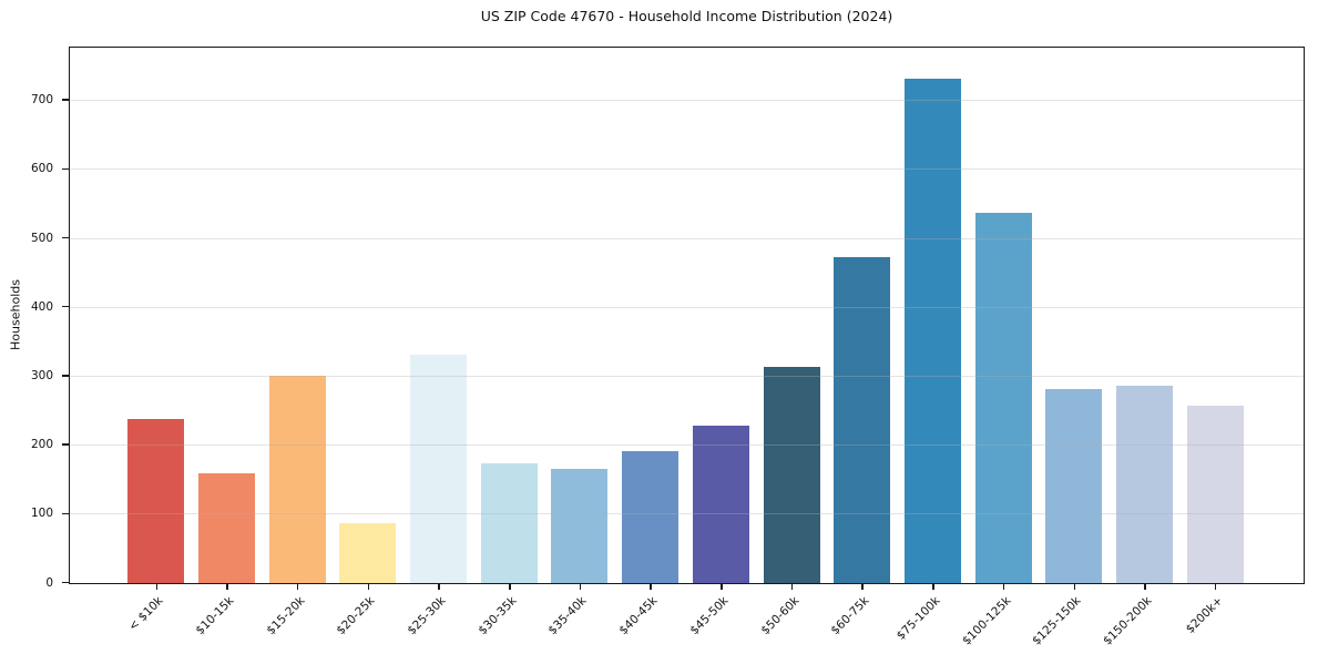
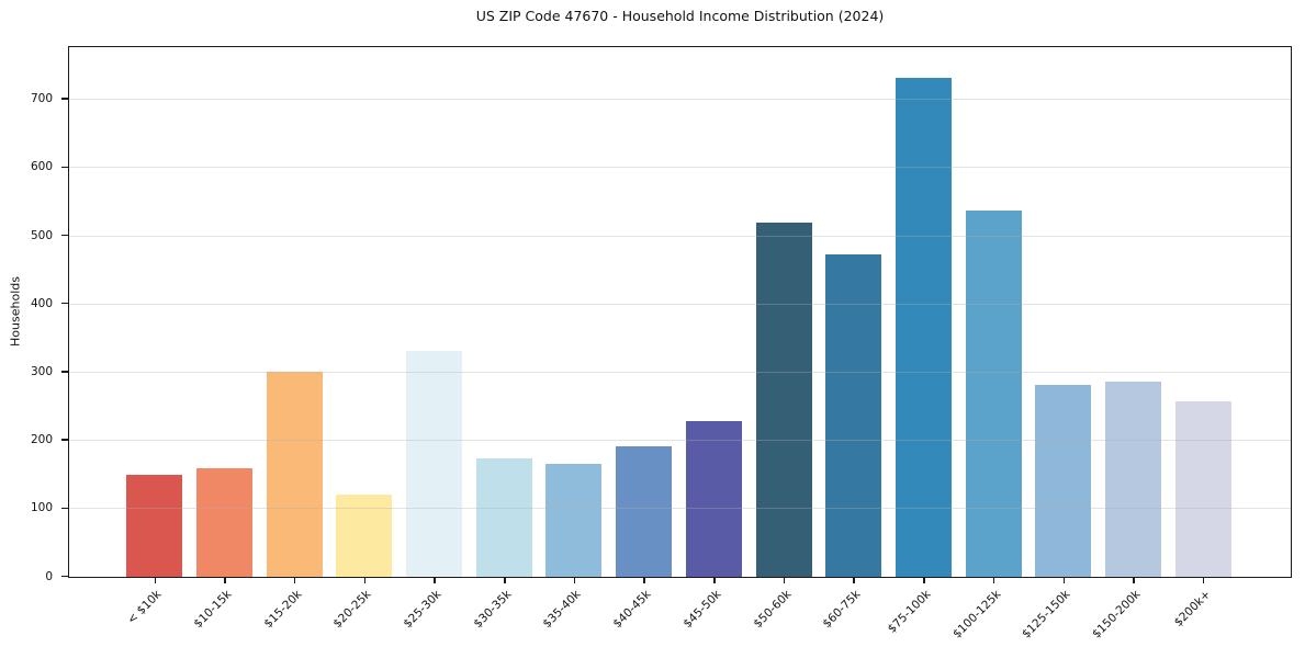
< $10k: 240 -> 150
$20-25k: 90 -> 120
$50-60k: 310 -> 520
